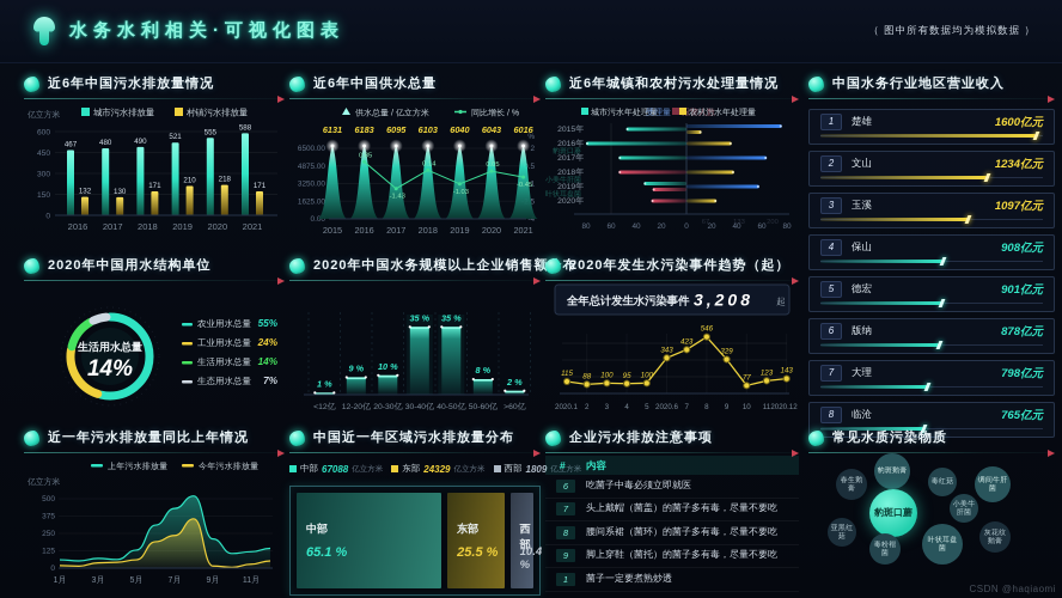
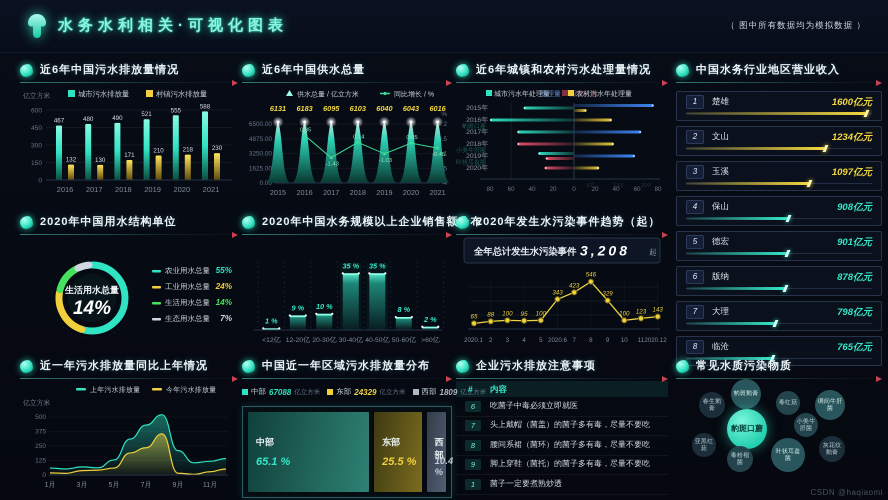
近6年中国污水排放量情况/村镇污水排放量/2021: 171 -> 230
2020年发生水污染事件趋势（起）/2020.1: 115 -> 65
2020年发生水污染事件趋势（起）/10: 77 -> 100
